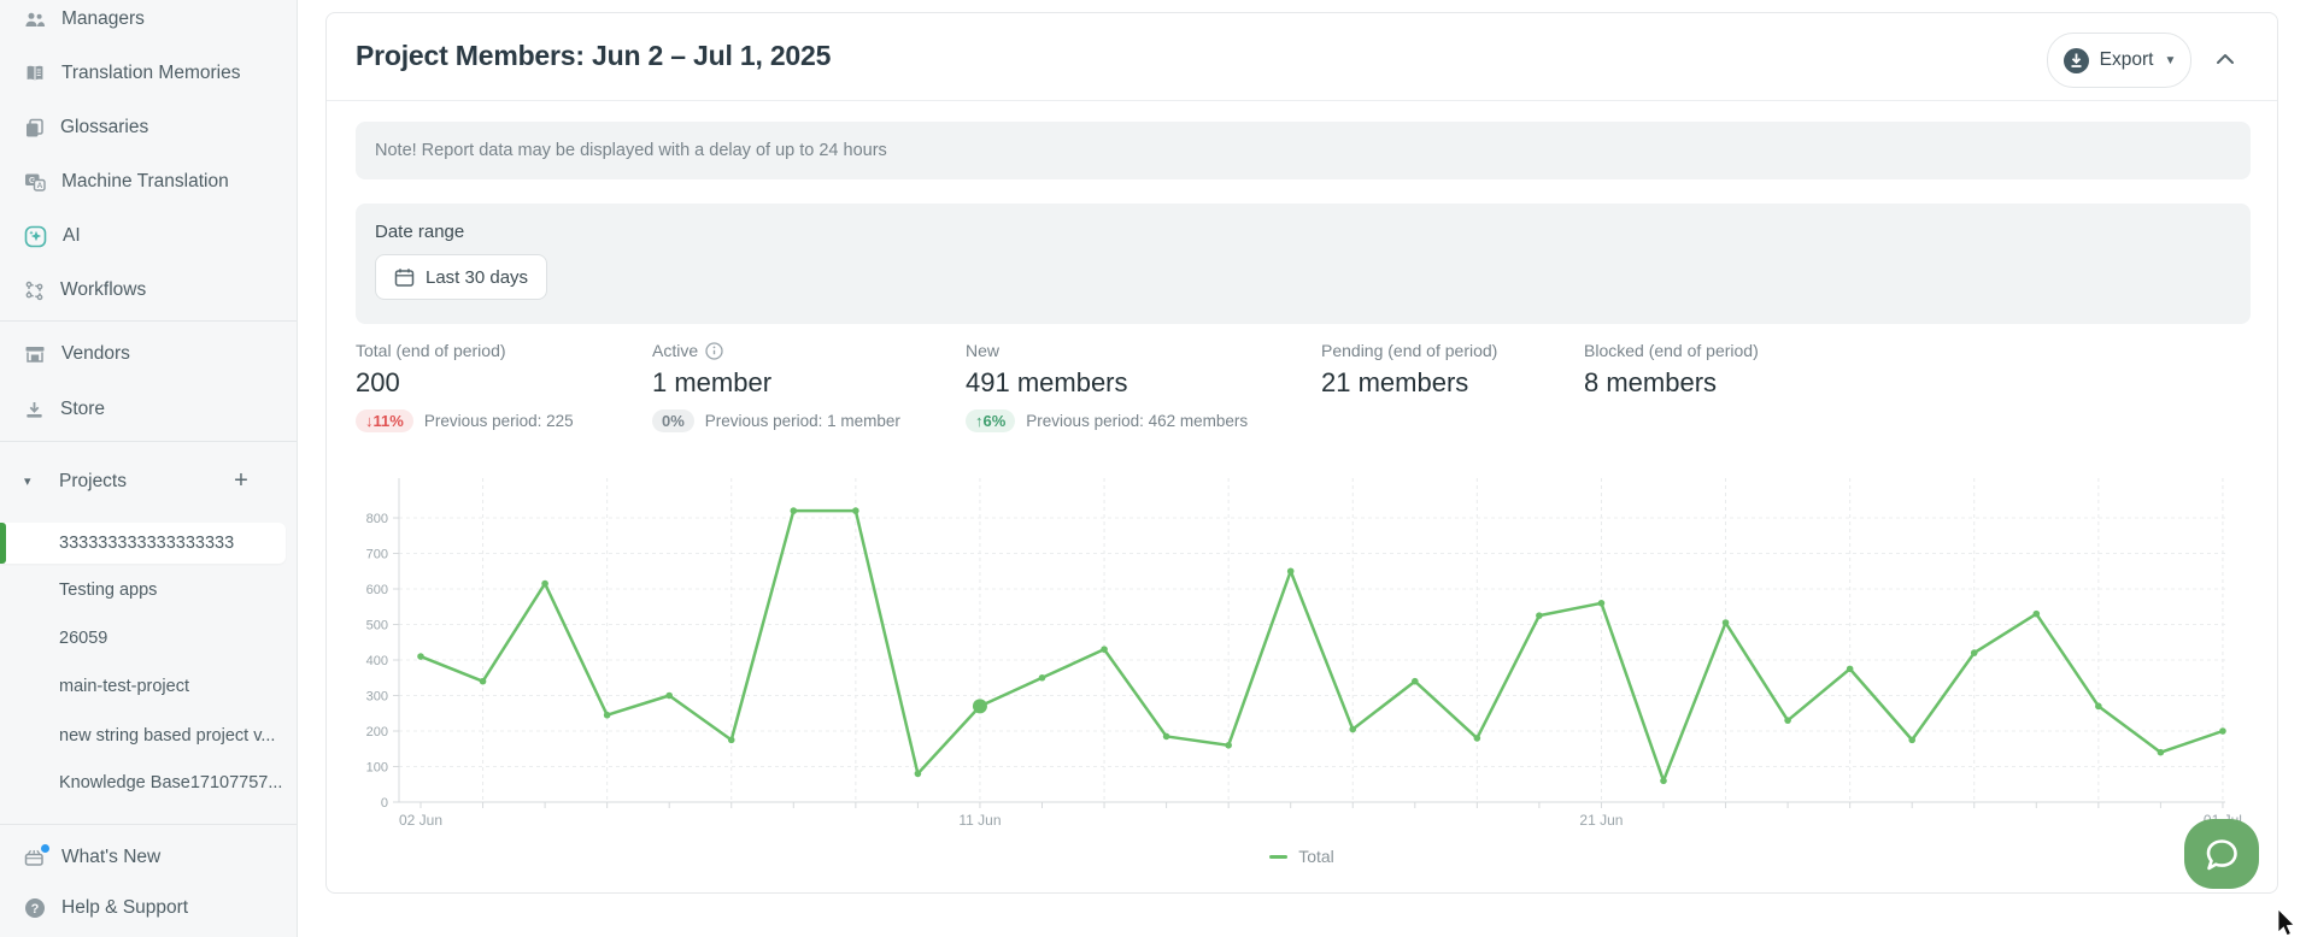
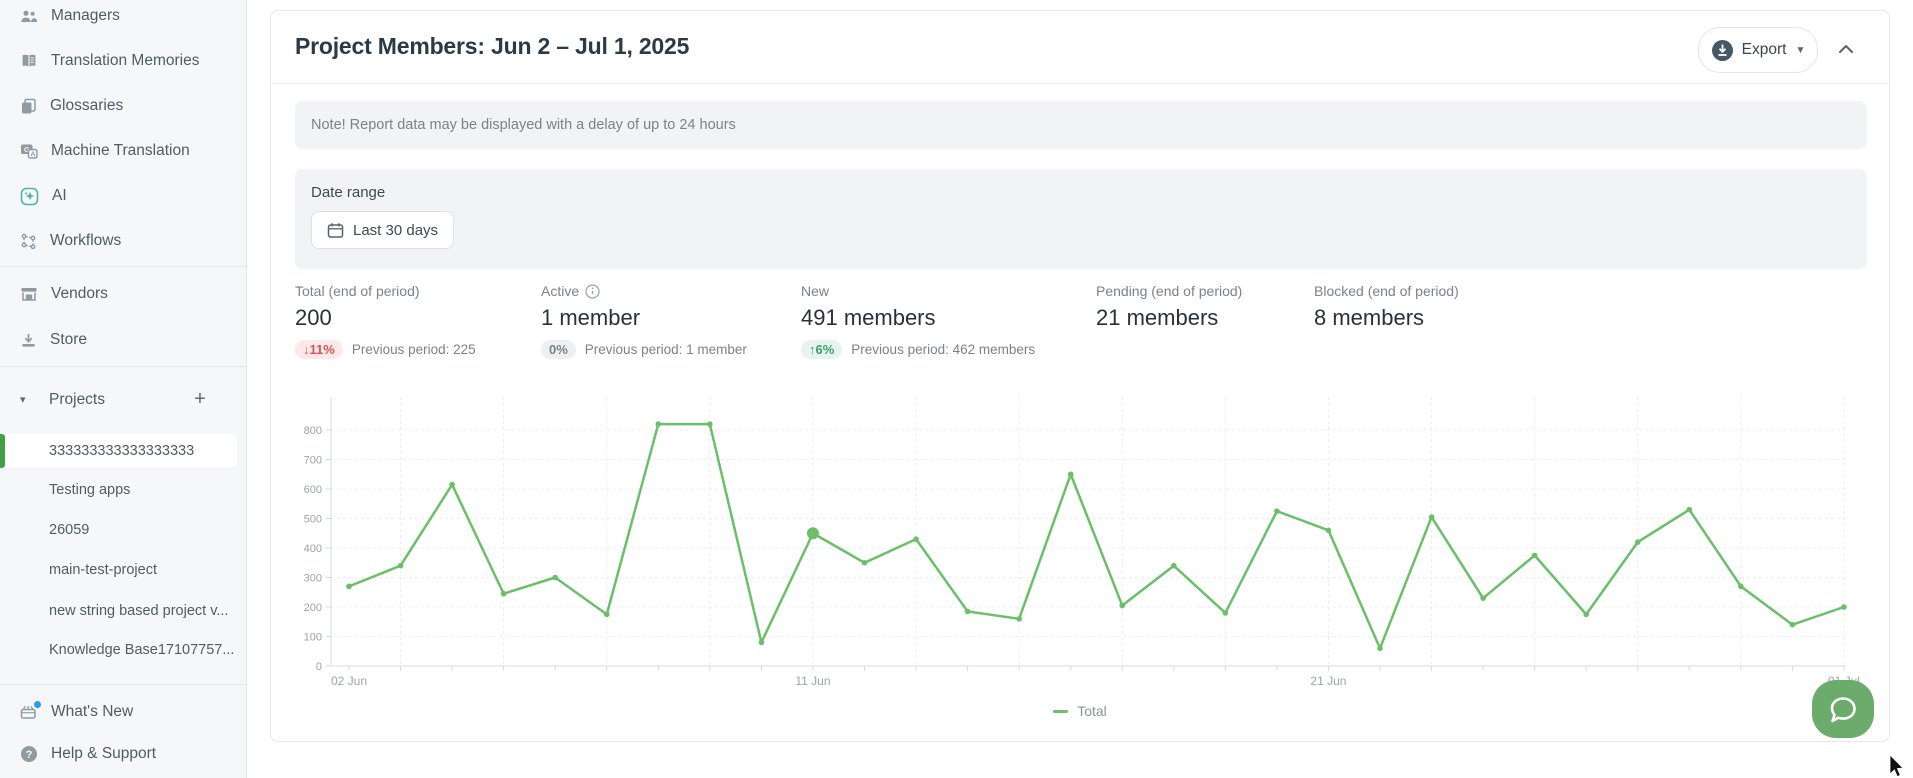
02 Jun: 410 -> 270
11 Jun: 270 -> 450
21 Jun: 560 -> 460
